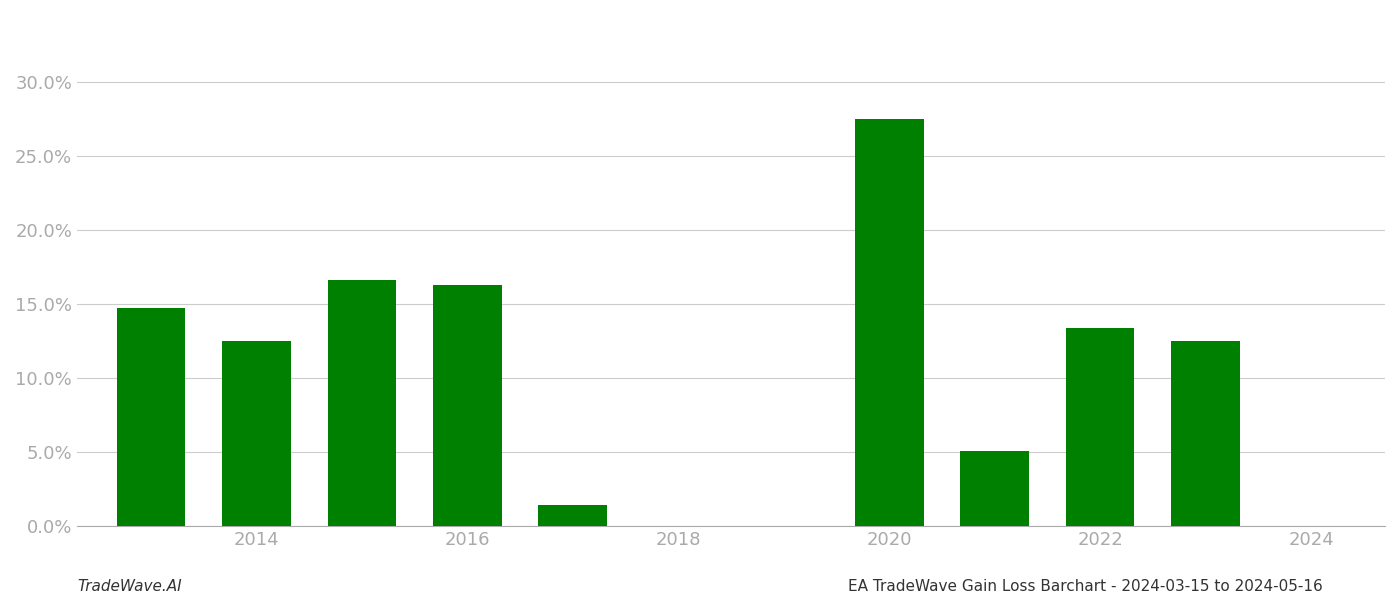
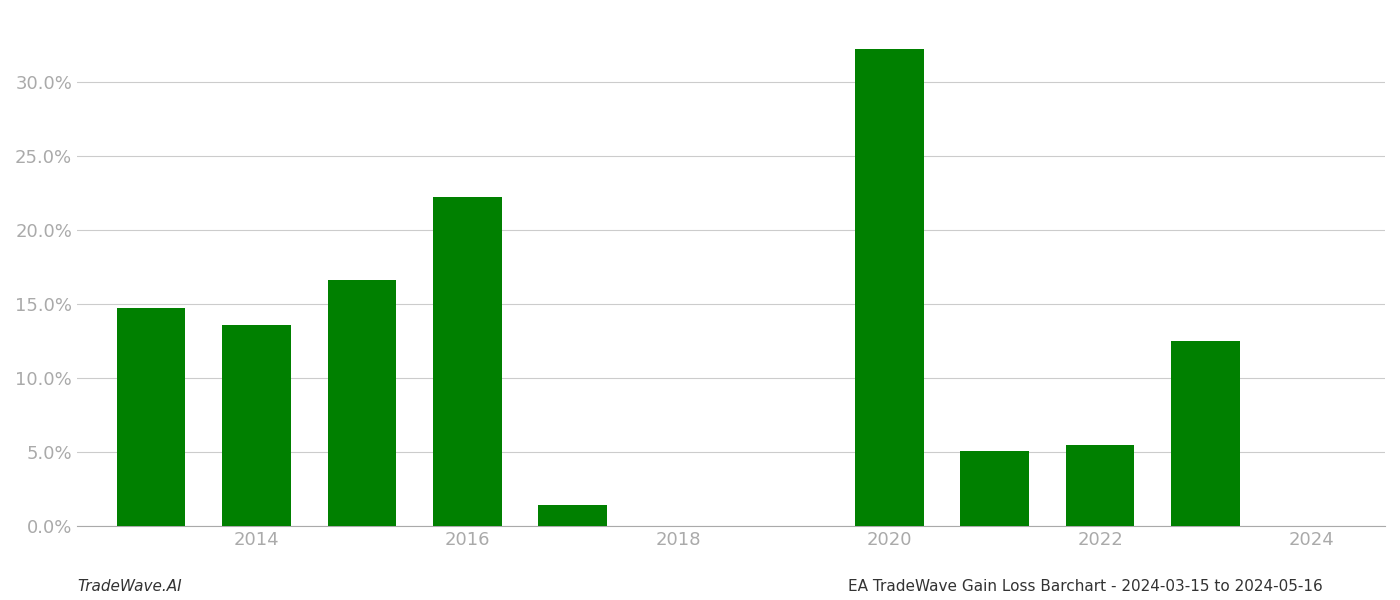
2014: 12.5% -> 13.6%
2016: 16.3% -> 22.2%
2020: 27.5% -> 32.2%
2022: 13.4% -> 5.5%
